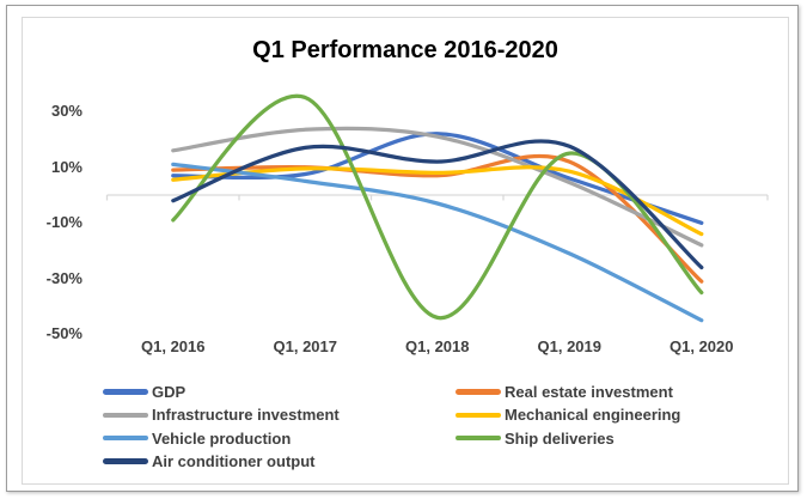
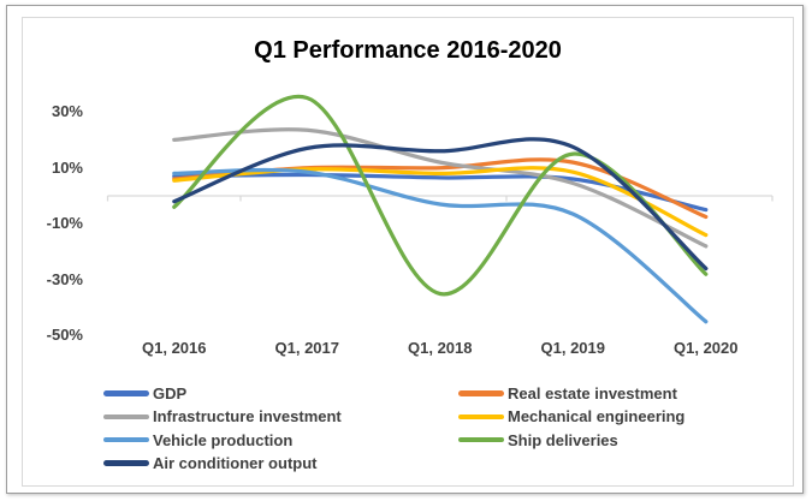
Real estate investment/Q1, 2016: 9% -> 6%
Infrastructure investment/Q1, 2016: 16% -> 20%
Vehicle production/Q1, 2016: 11% -> 8%
Ship deliveries/Q1, 2016: -9% -> -4%
Vehicle production/Q1, 2017: 5% -> 8%
GDP/Q1, 2018: 22% -> 6%
Real estate investment/Q1, 2018: 7% -> 10%
Infrastructure investment/Q1, 2018: 21% -> 12%
Ship deliveries/Q1, 2018: -44% -> -35%
Air conditioner output/Q1, 2018: 12% -> 16%
Vehicle production/Q1, 2019: -21% -> -6%
GDP/Q1, 2020: -10% -> -5%
Real estate investment/Q1, 2020: -31% -> -8%
Ship deliveries/Q1, 2020: -35% -> -28%
